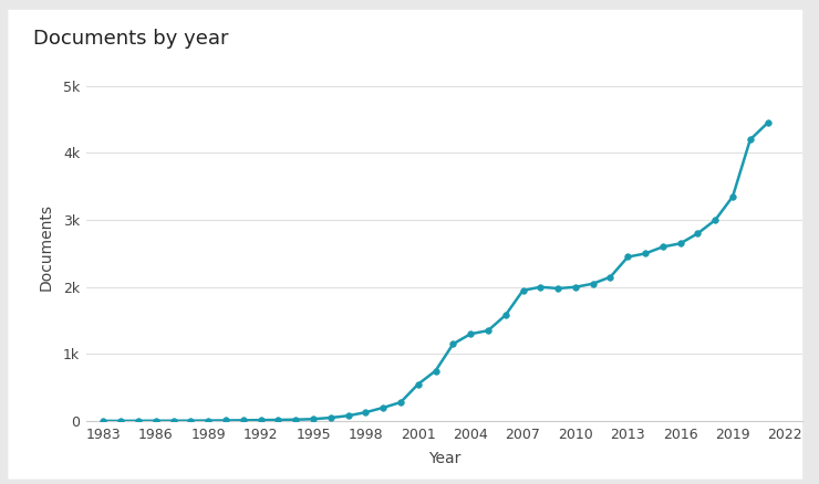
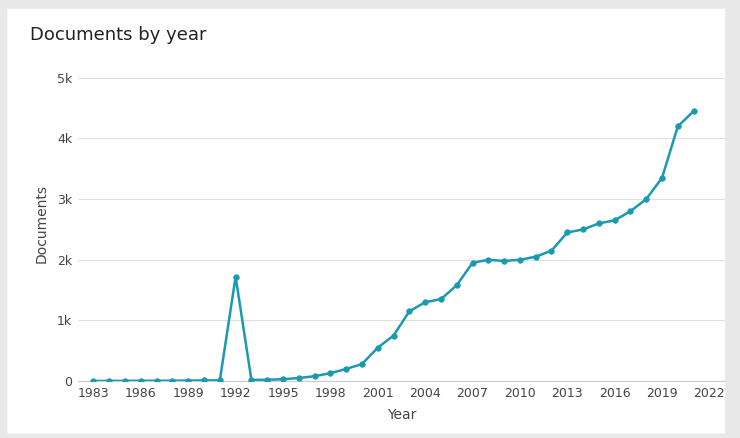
1992: 0.02k -> 1.72k
